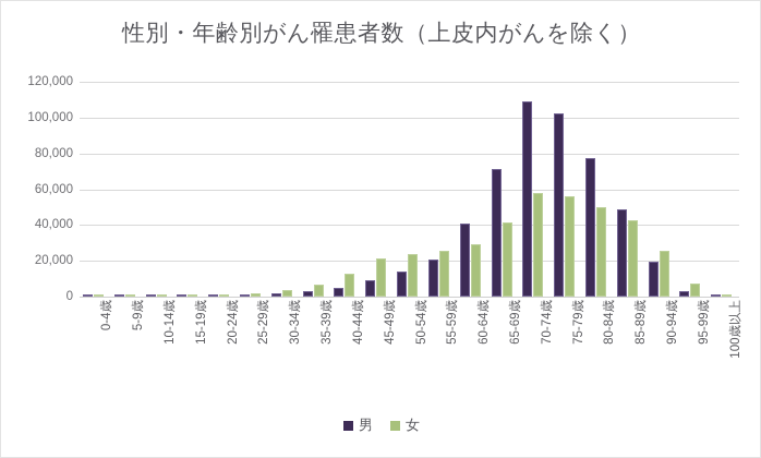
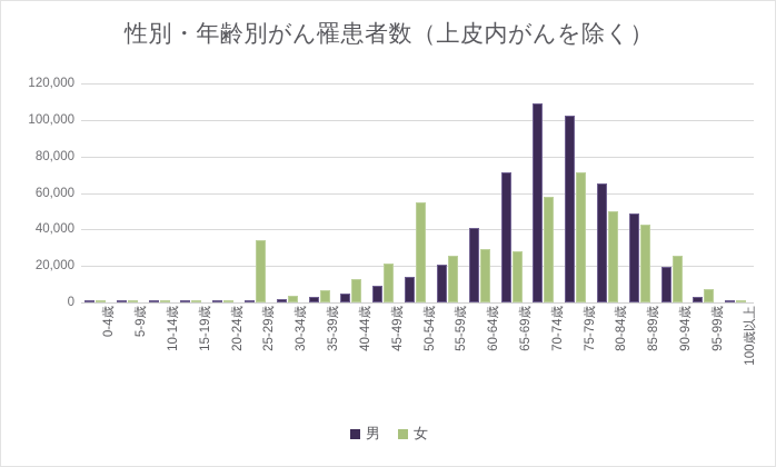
女/25-29歳: 2000 -> 34000
女/50-54歳: 24000 -> 55000
女/65-69歳: 42000 -> 28000
女/75-79歳: 56000 -> 71000
男/80-84歳: 78000 -> 65000
